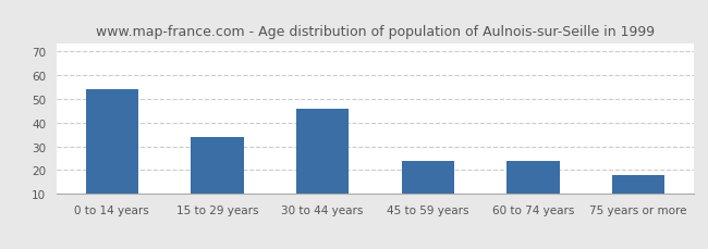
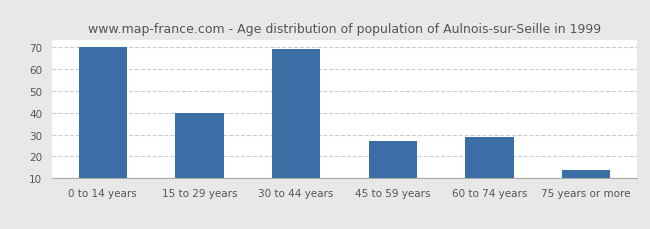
0 to 14 years: 54 -> 70
15 to 29 years: 34 -> 40
30 to 44 years: 46 -> 69
45 to 59 years: 24 -> 27
60 to 74 years: 24 -> 29
75 years or more: 18 -> 14
